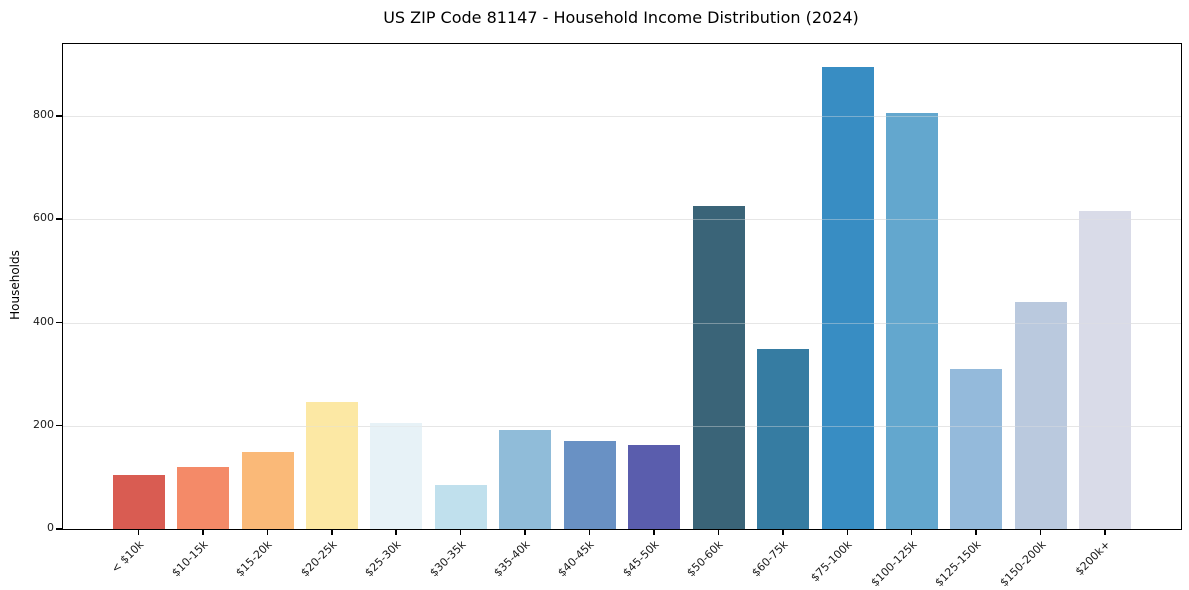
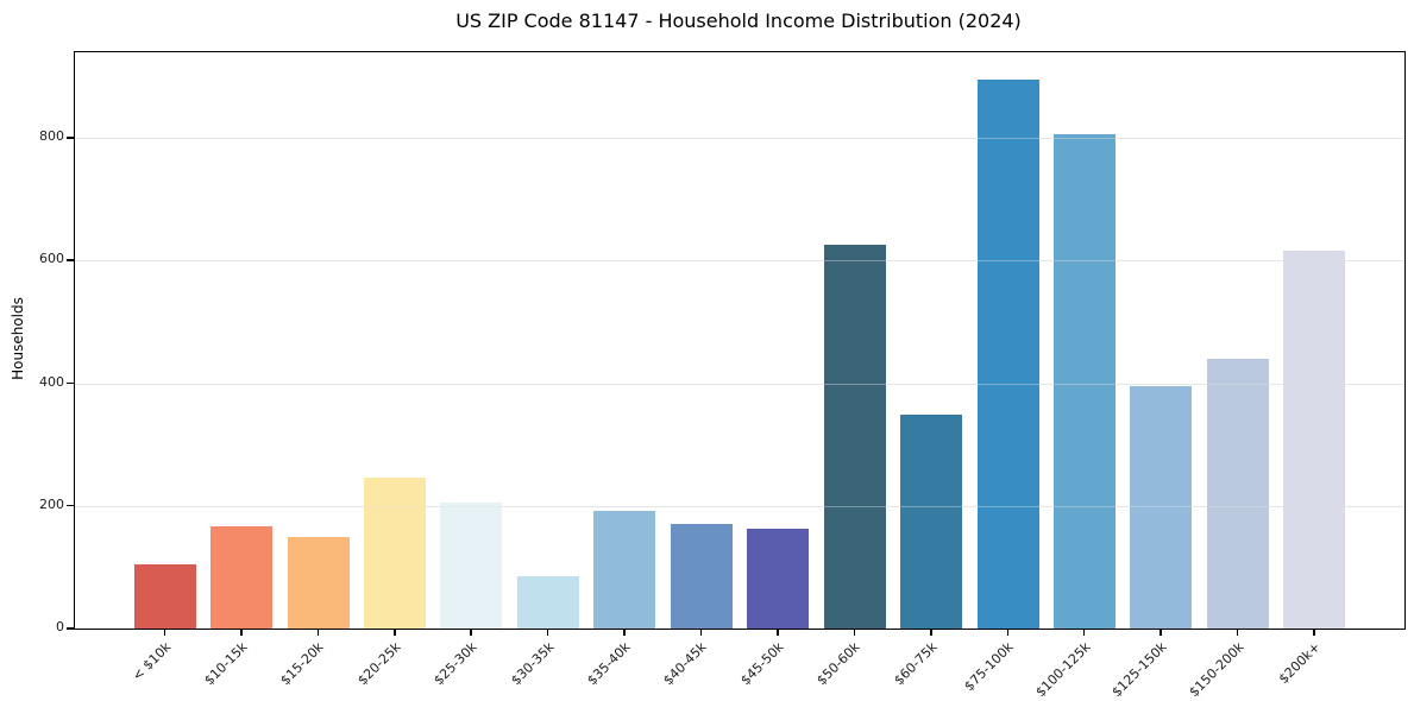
$10-15k: 120 -> 170
$125-150k: 310 -> 400
